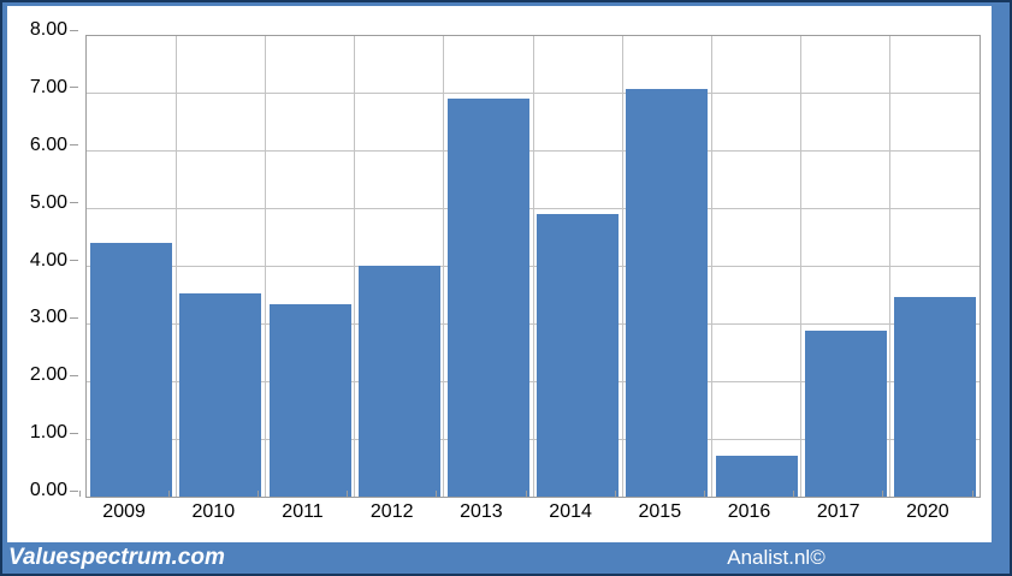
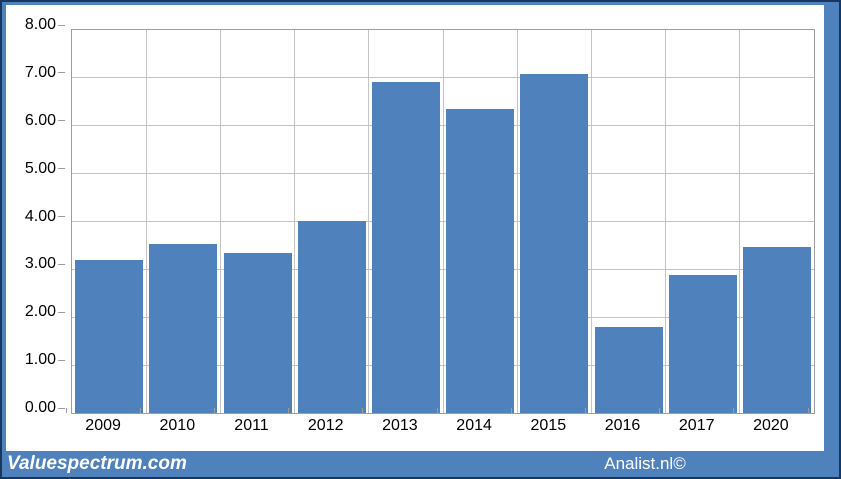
2009: 4.4 -> 3.2
2014: 4.9 -> 6.3
2016: 0.7 -> 1.8
